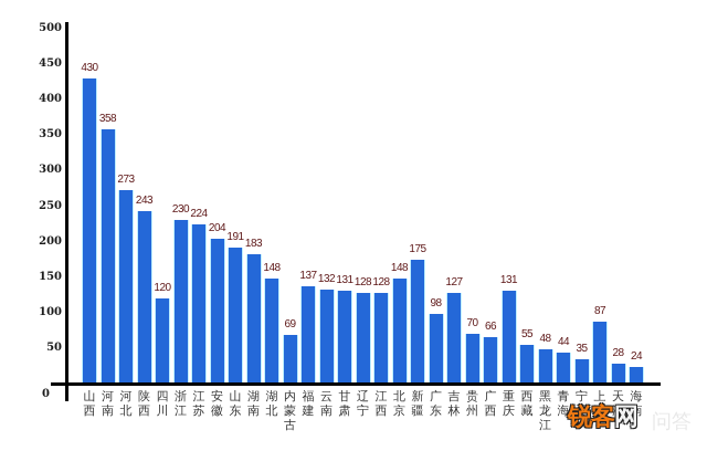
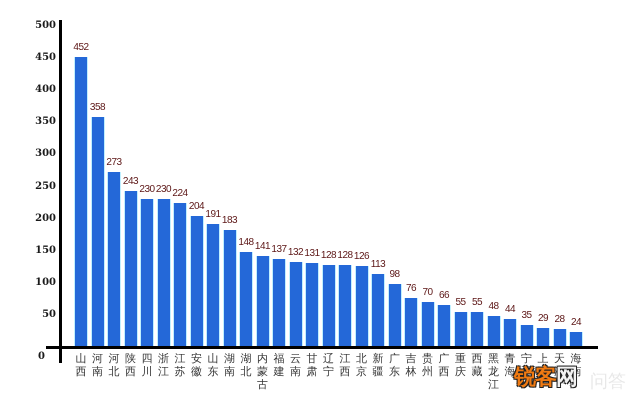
山西: 430 -> 452
四川: 120 -> 230
内蒙古: 69 -> 141
北京: 148 -> 126
新疆: 175 -> 113
吉林: 127 -> 76
重庆: 131 -> 55
上海: 87 -> 29
